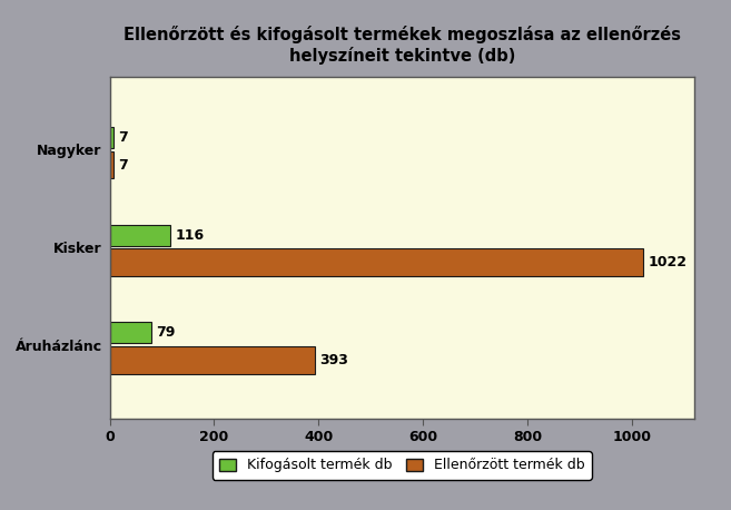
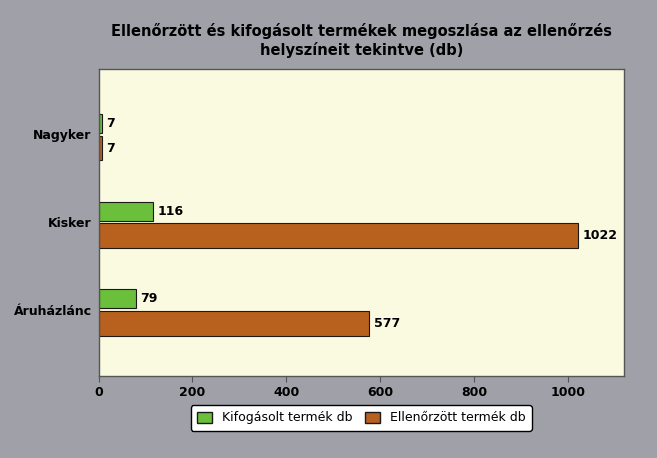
Ellenőrzött termék db/Áruházlánc: 393 -> 577
